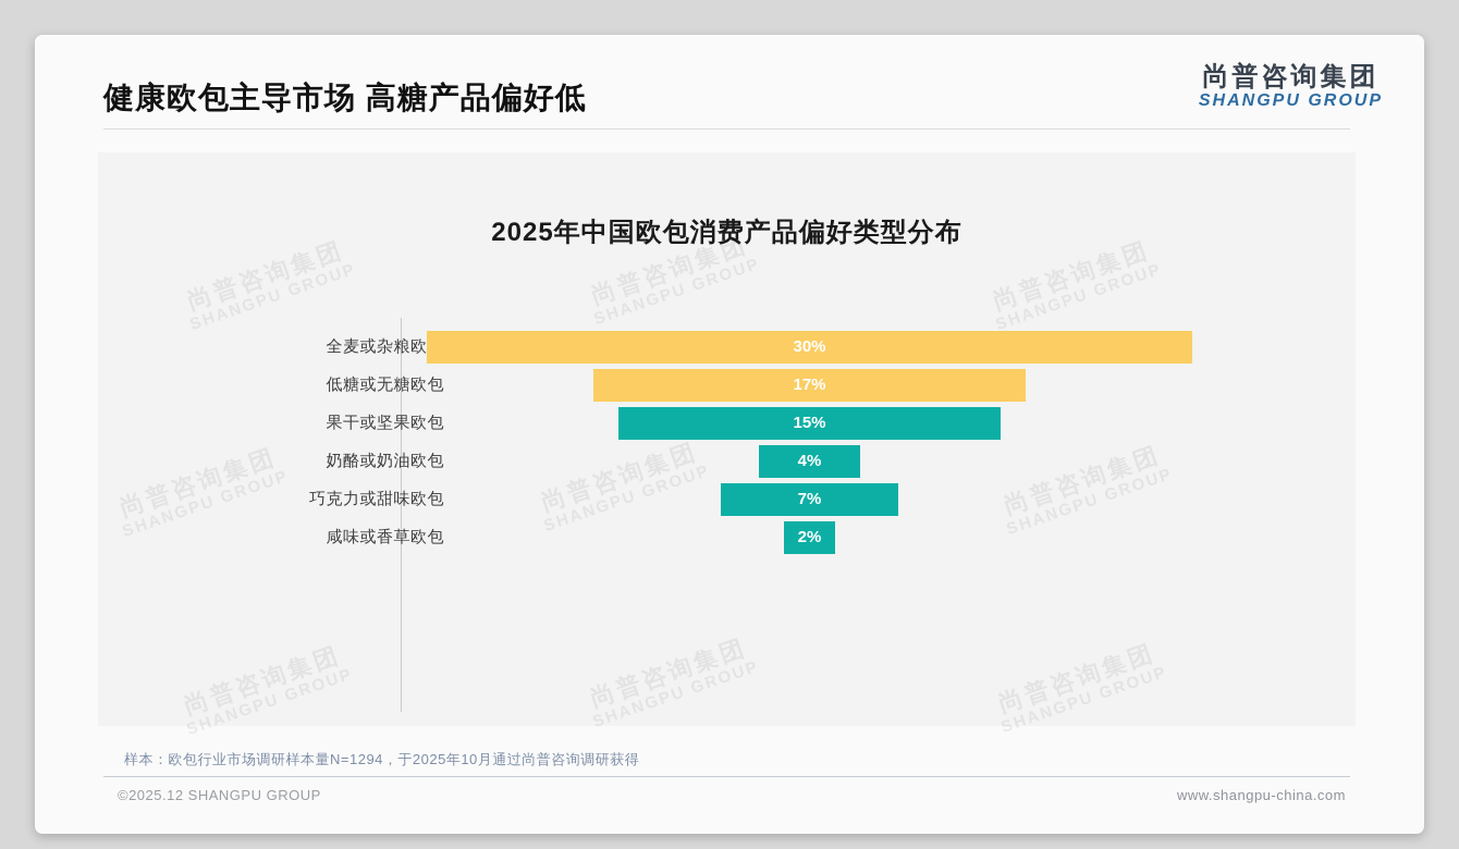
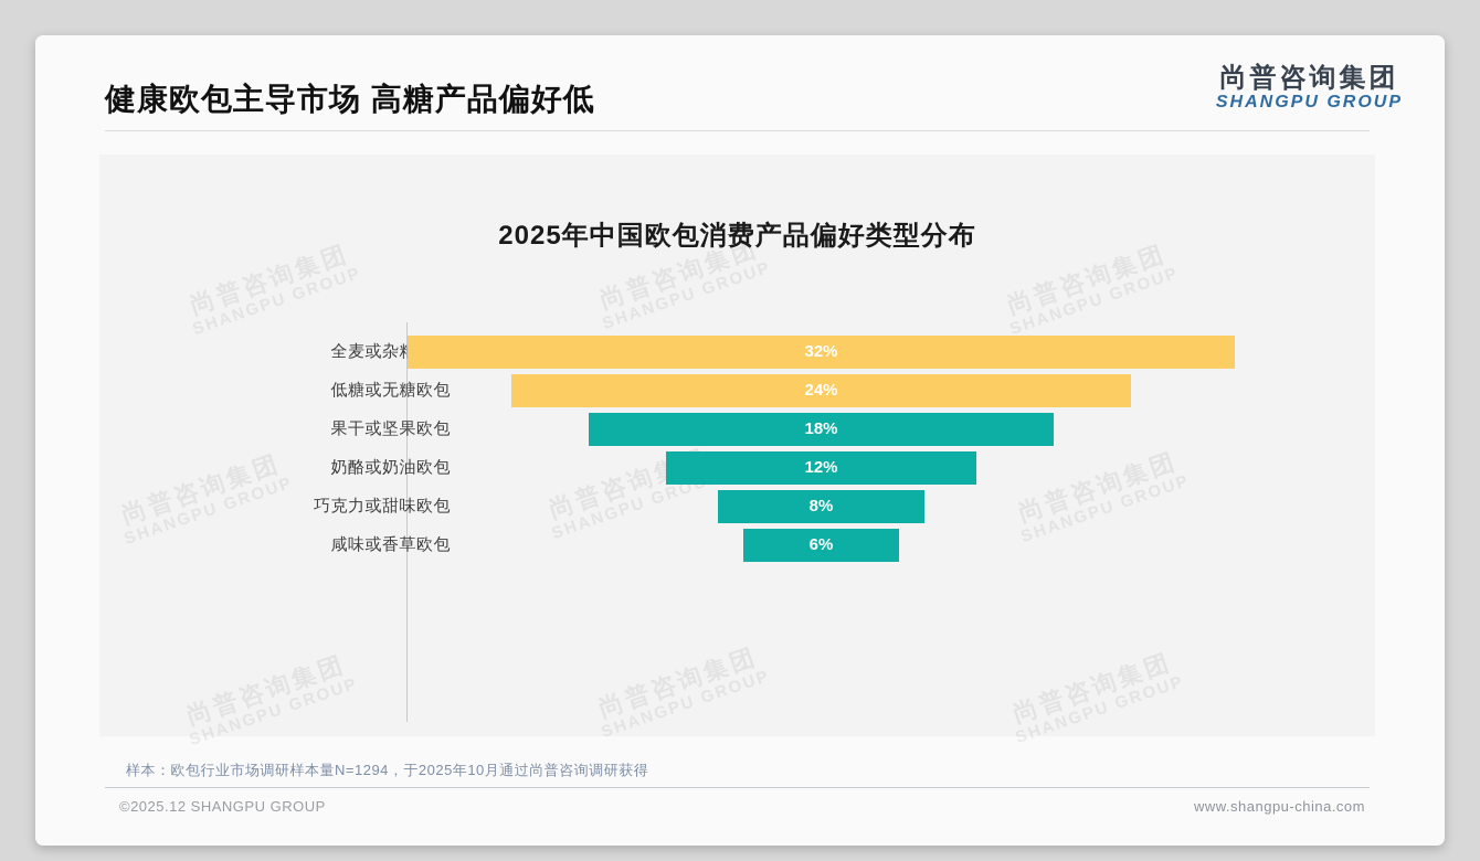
全麦或杂粮欧包: 30% -> 32%
低糖或无糖欧包: 17% -> 24%
果干或坚果欧包: 15% -> 18%
奶酪或奶油欧包: 4% -> 12%
巧克力或甜味欧包: 7% -> 8%
咸味或香草欧包: 2% -> 6%
